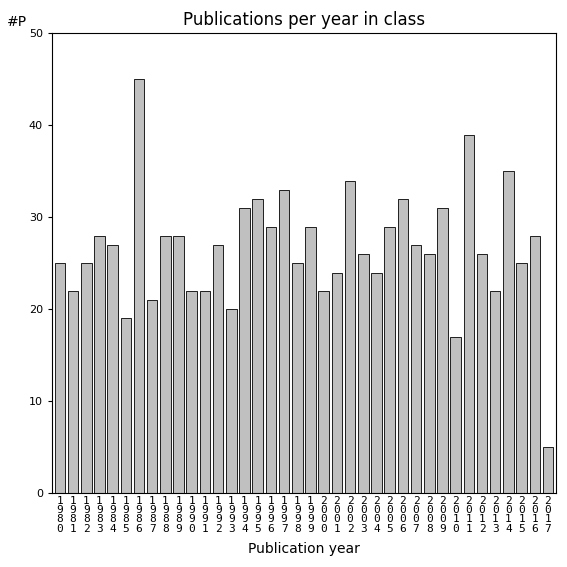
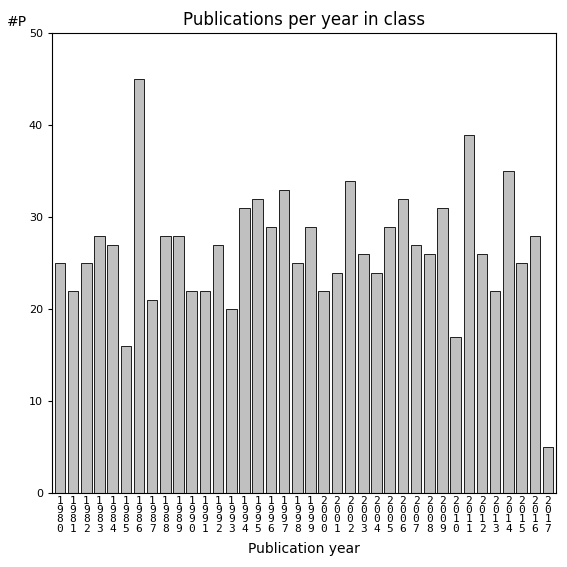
1 9 8 5: 19 -> 16
